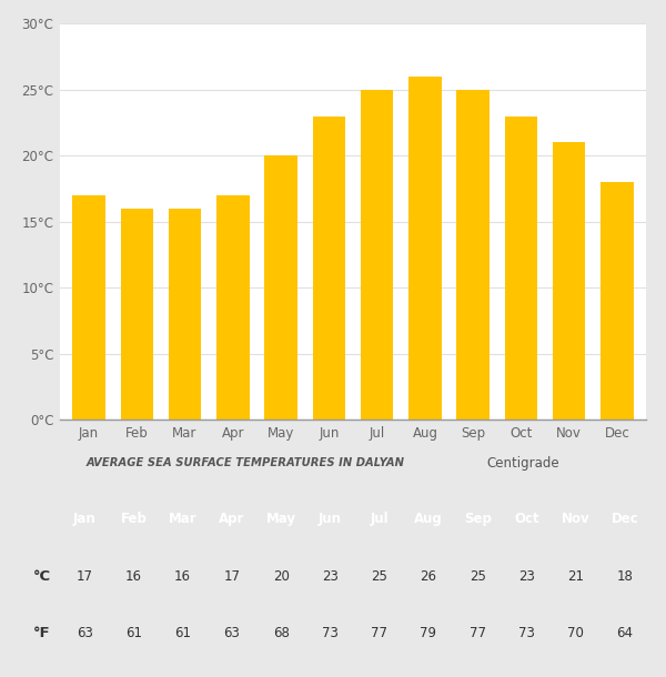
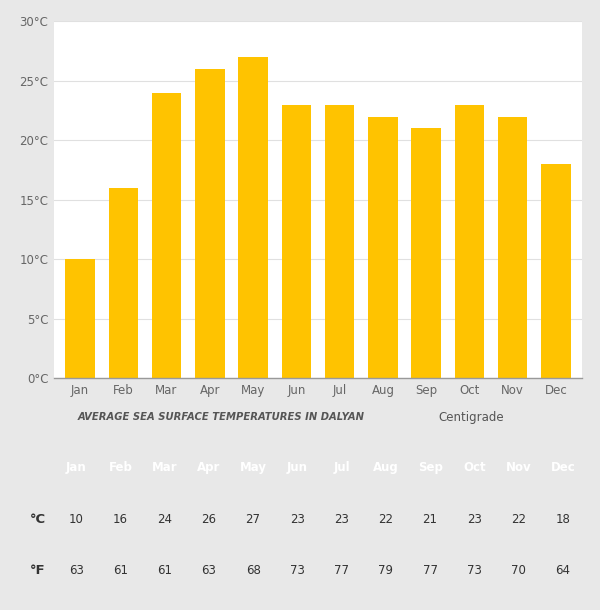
Jan: 17 -> 10
Mar: 16 -> 24
Apr: 17 -> 26
May: 20 -> 27
Jul: 25 -> 23
Aug: 26 -> 22
Sep: 25 -> 21
Nov: 21 -> 22
